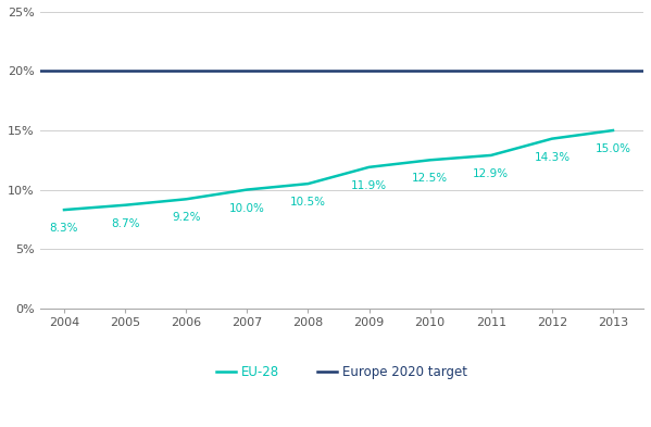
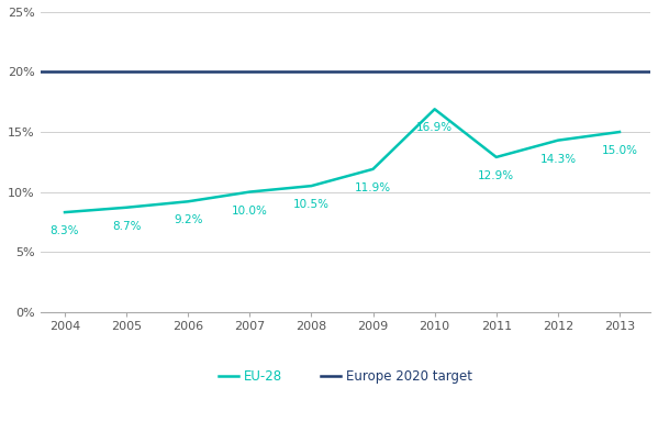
2010: 12.5% -> 16.9%
